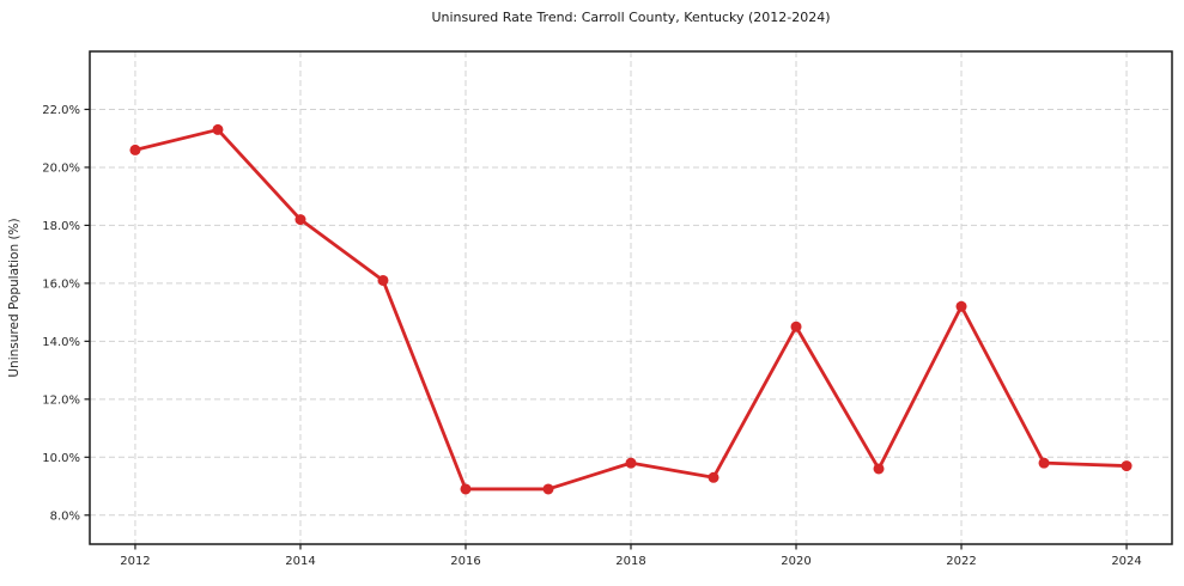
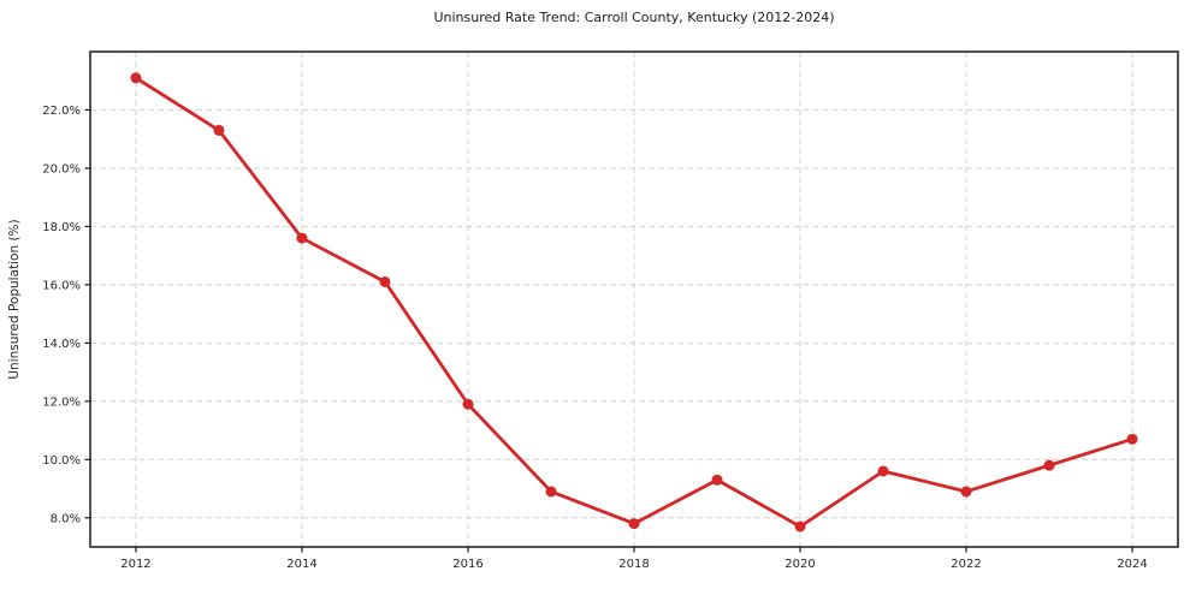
2012: 20.6% -> 23.1%
2014: 18.2% -> 17.6%
2016: 8.9% -> 11.9%
2018: 9.8% -> 7.8%
2020: 14.5% -> 7.7%
2022: 15.2% -> 8.9%
2024: 9.7% -> 10.7%
